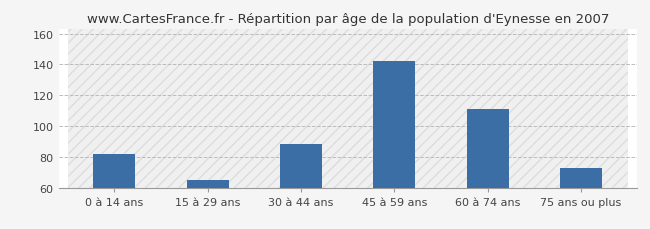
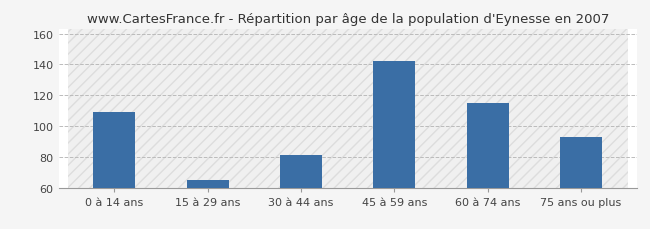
0 à 14 ans: 82 -> 109
30 à 44 ans: 88 -> 81
60 à 74 ans: 111 -> 115
75 ans ou plus: 73 -> 93
